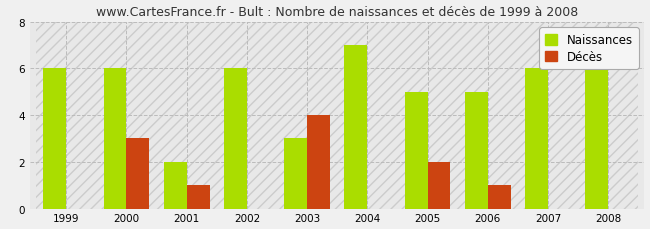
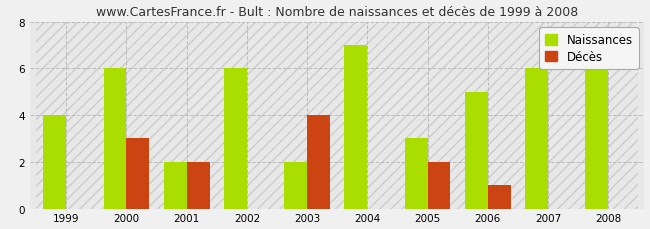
Naissances/1999: 6 -> 4
Décès/2001: 1 -> 2
Naissances/2003: 3 -> 2
Naissances/2005: 5 -> 3
